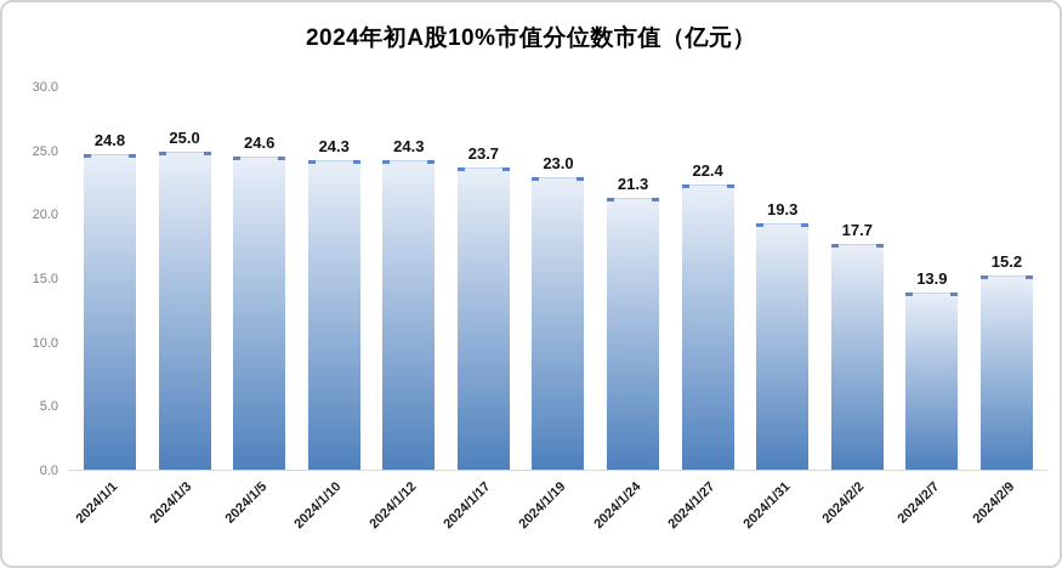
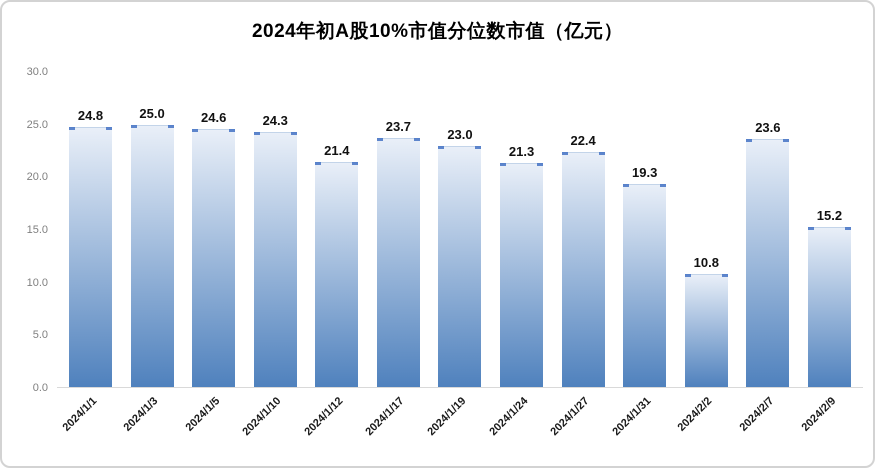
2024/1/12: 24.3 -> 21.4
2024/2/2: 17.7 -> 10.8
2024/2/7: 13.9 -> 23.6
